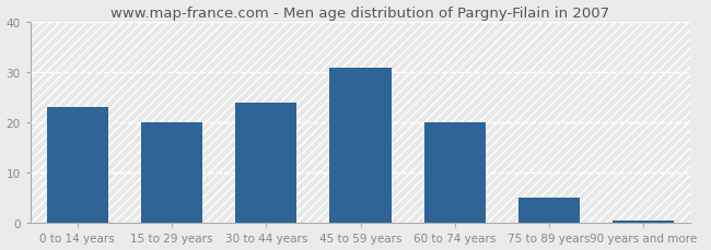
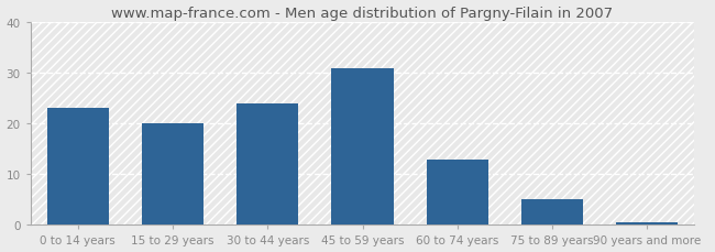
60 to 74 years: 20.0 -> 13.0
